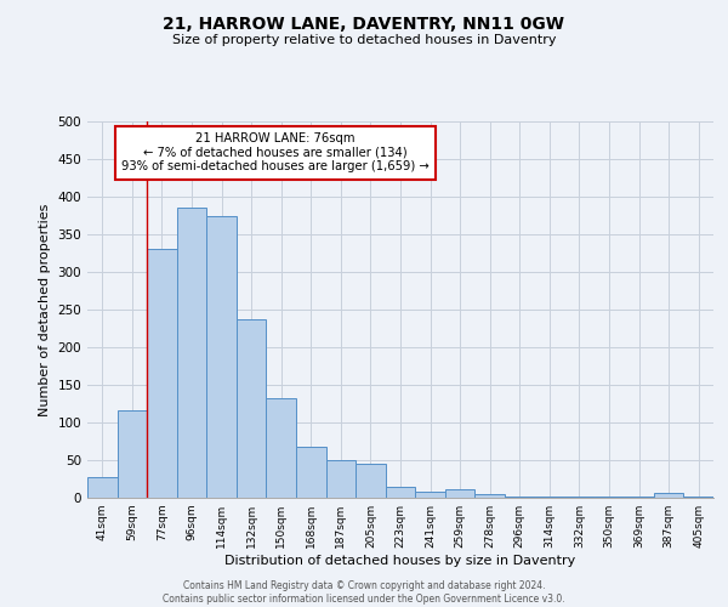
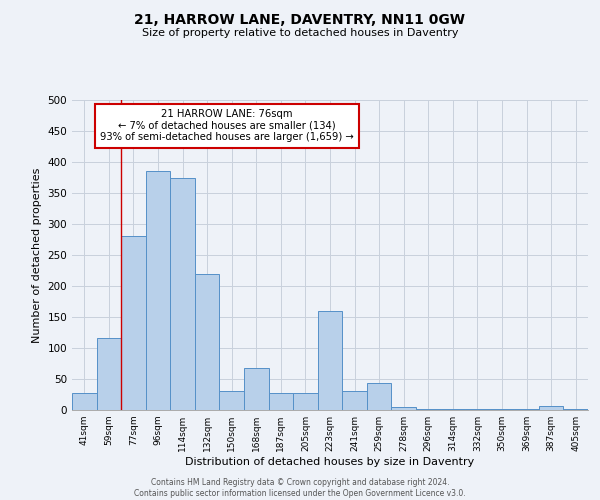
77sqm: 330 -> 280
132sqm: 237 -> 220
150sqm: 132 -> 30
187sqm: 50 -> 28
205sqm: 45 -> 28
223sqm: 15 -> 160
241sqm: 8 -> 30
259sqm: 12 -> 44
